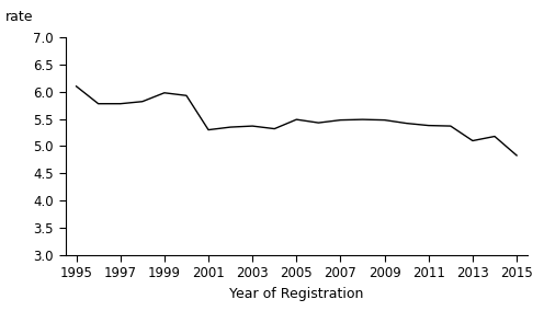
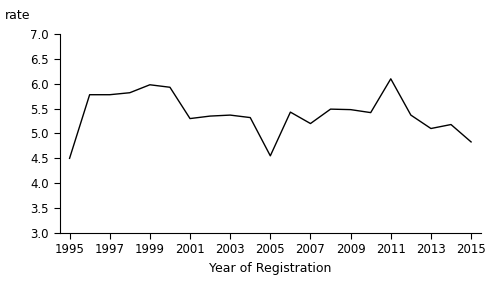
1995: 6.10 -> 4.50
2005: 5.49 -> 4.55
2007: 5.48 -> 5.20
2011: 5.38 -> 6.10
